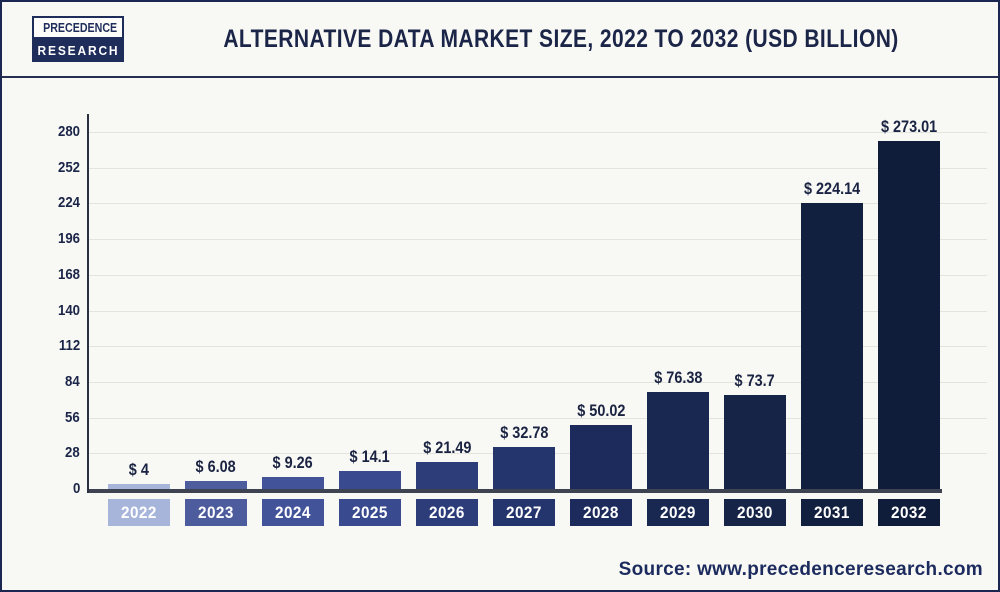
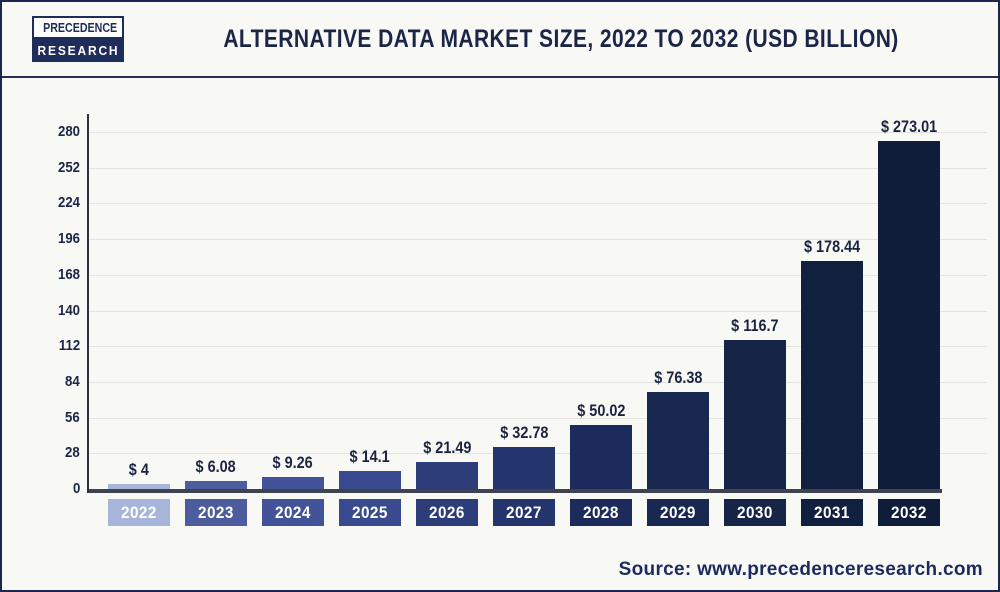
2030: 73.7 -> 116.7
2031: 224.14 -> 178.44
